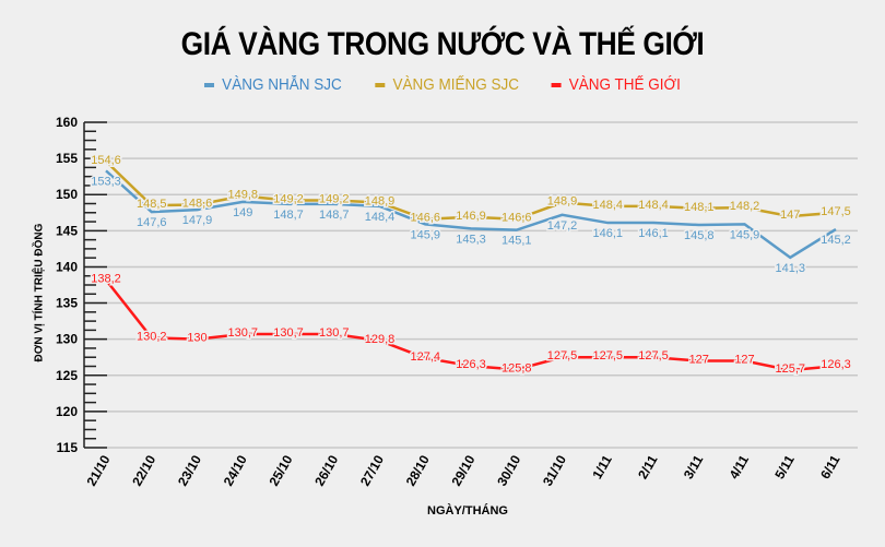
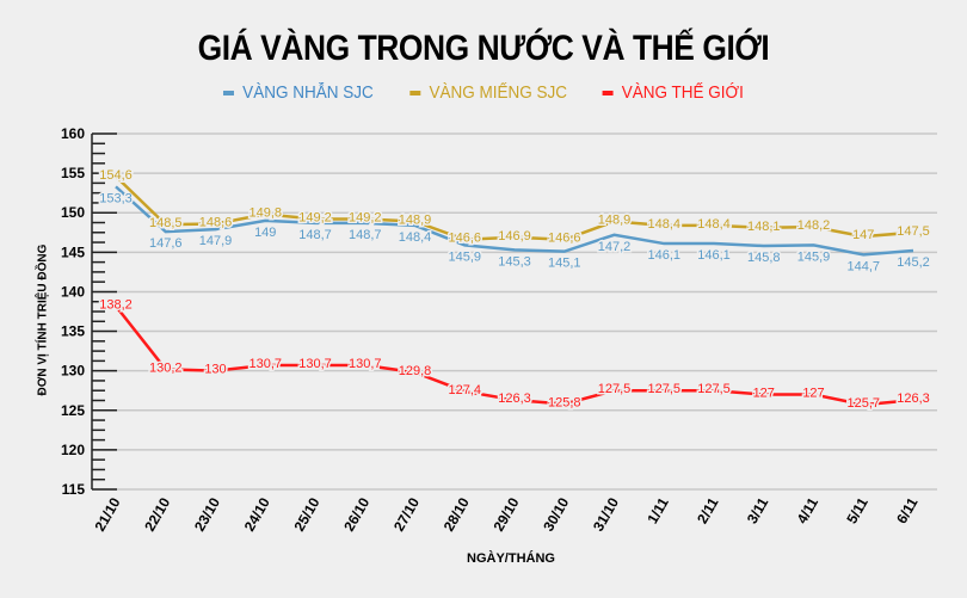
VÀNG NHẪN SJC/5/11: 141,3 -> 144,7
